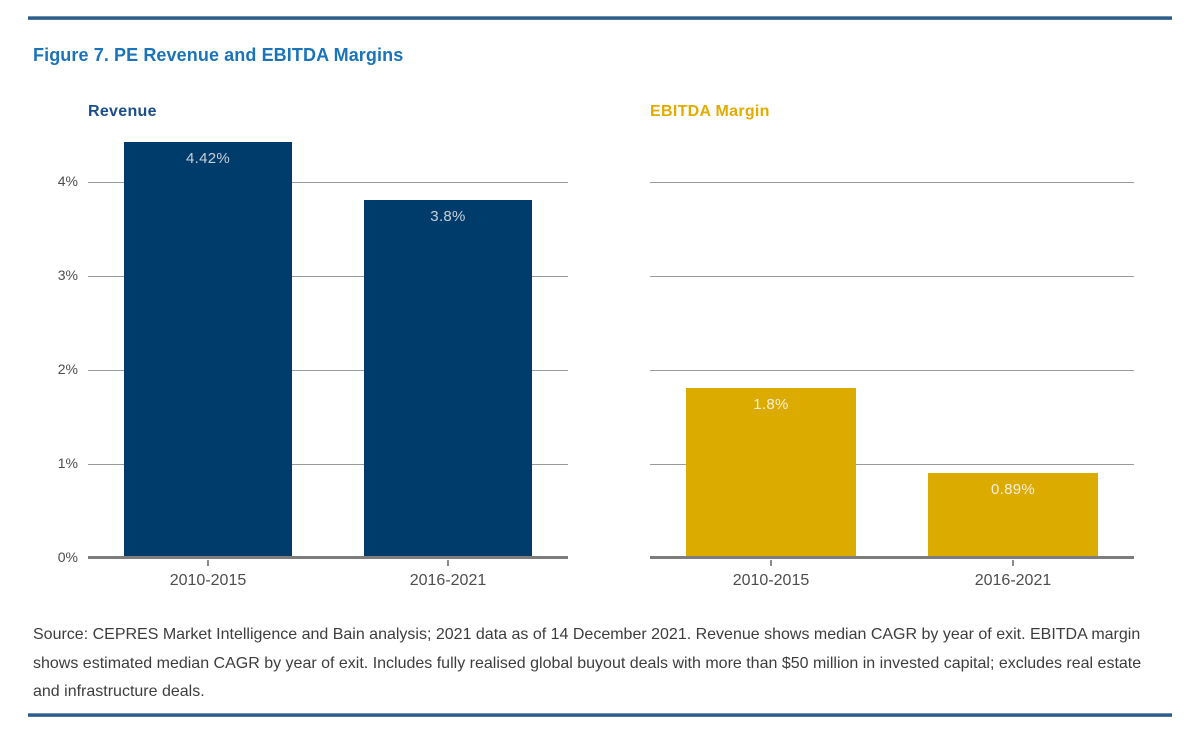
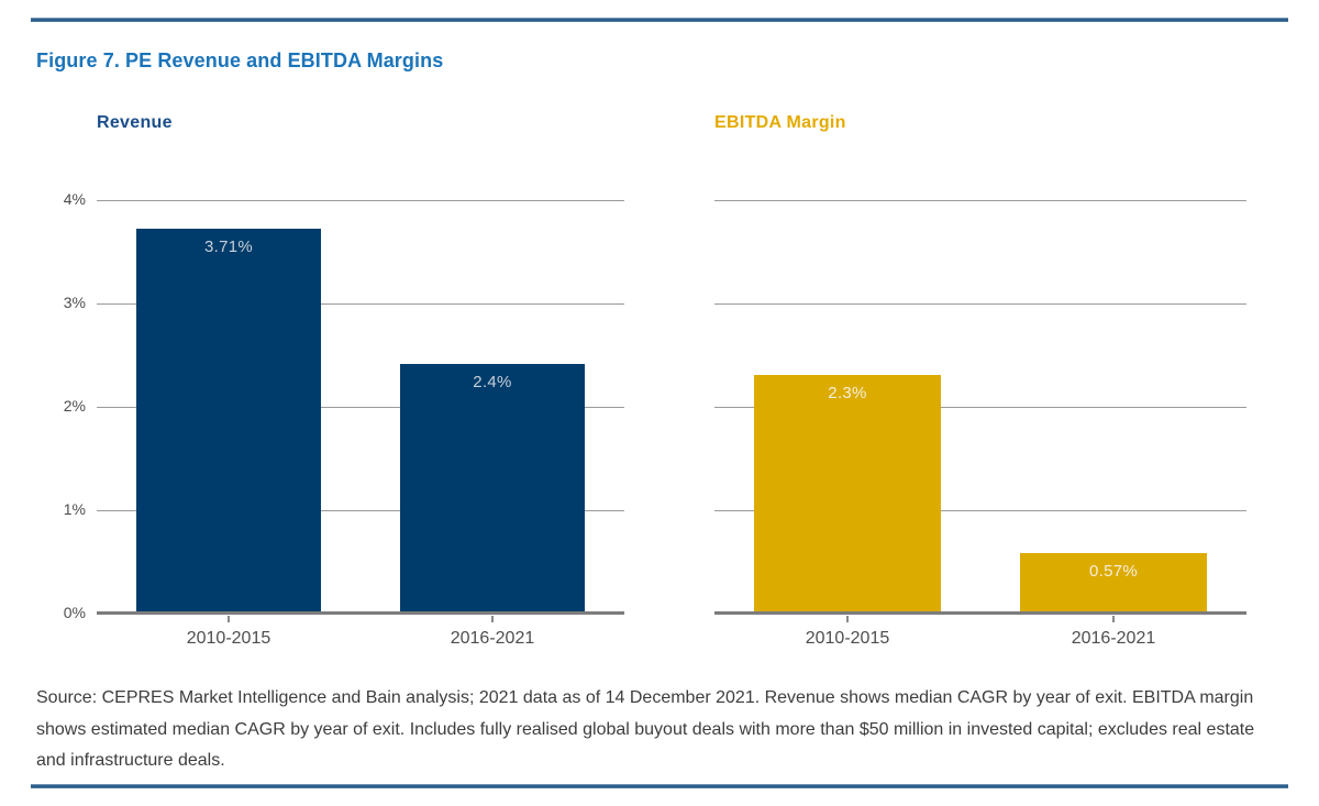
Revenue/2010-2015: 4.42% -> 3.71%
Revenue/2016-2021: 3.8% -> 2.4%
EBITDA Margin/2010-2015: 1.8% -> 2.3%
EBITDA Margin/2016-2021: 0.89% -> 0.57%
